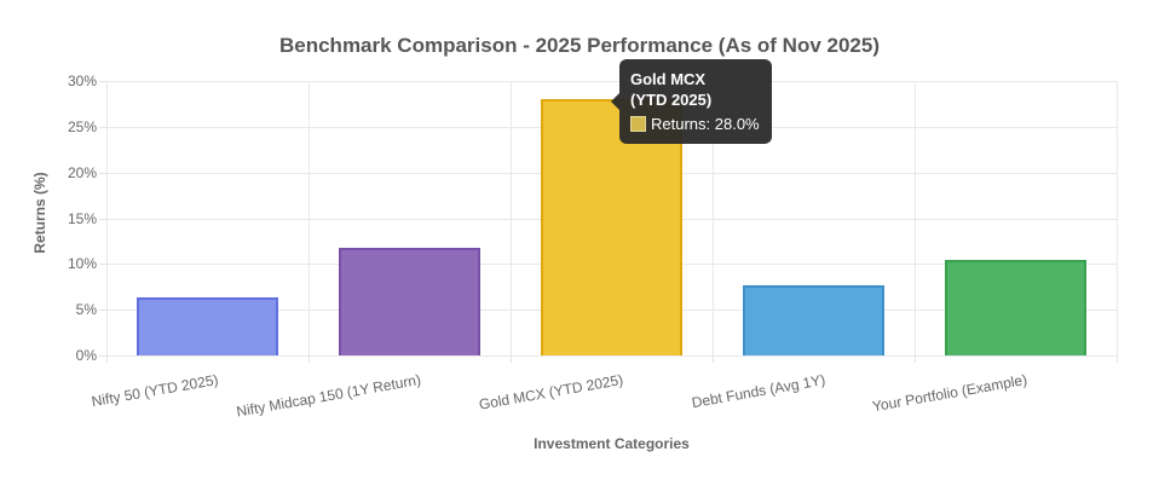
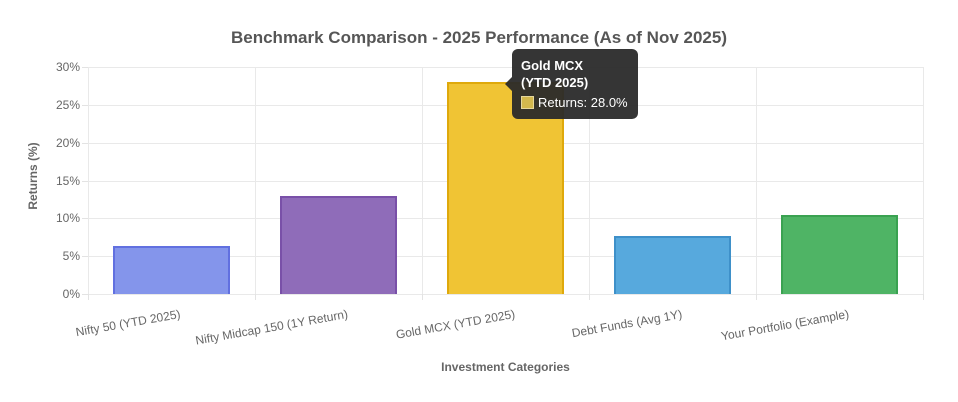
Nifty Midcap 150 (1Y Return): 12% -> 13%
